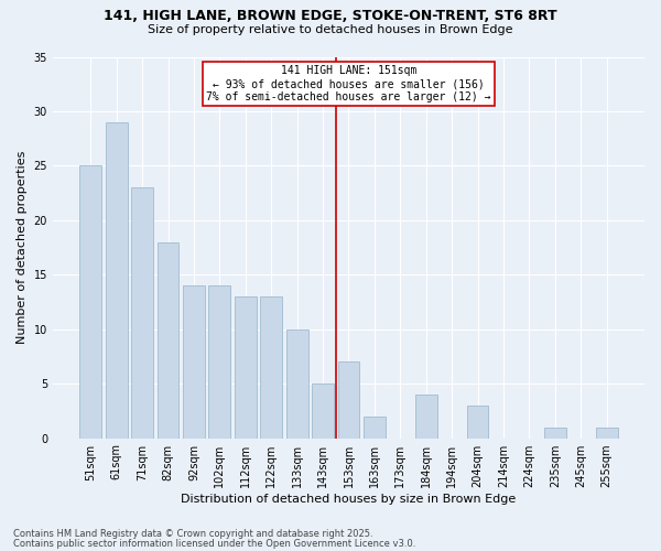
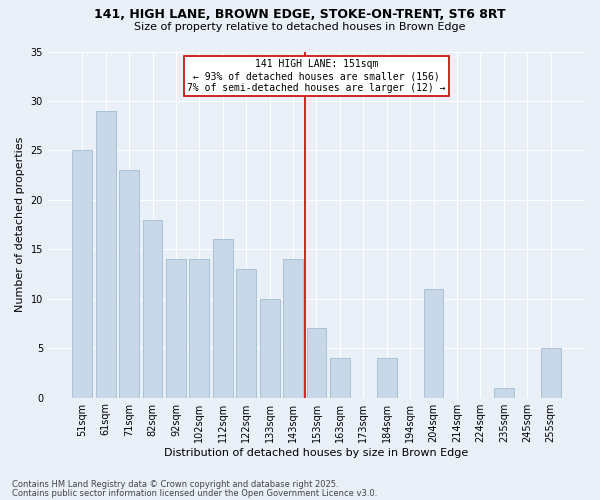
112sqm: 13 -> 16
143sqm: 5 -> 14
163sqm: 2 -> 4
204sqm: 3 -> 11
255sqm: 1 -> 5
